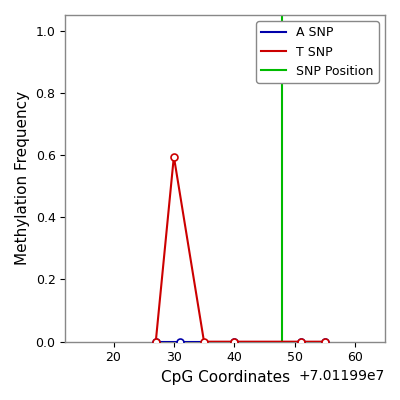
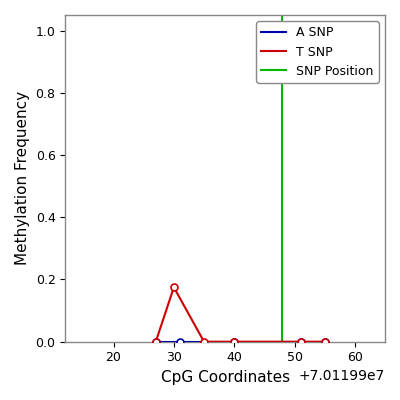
T SNP/30: 0.595 -> 0.175
